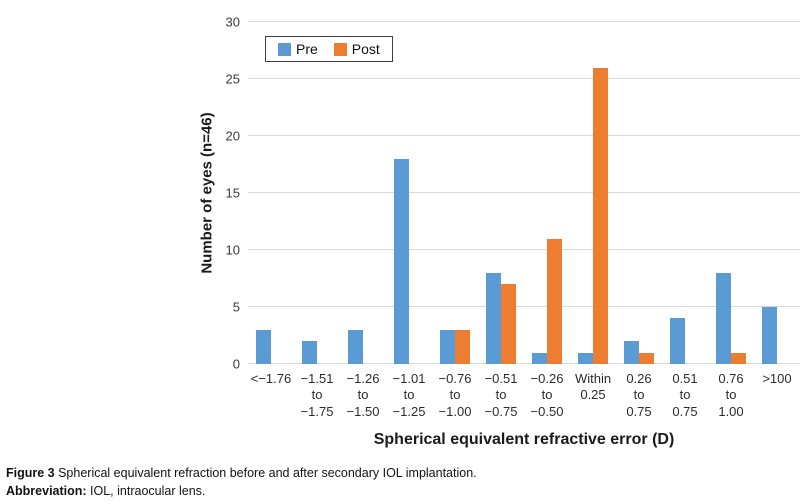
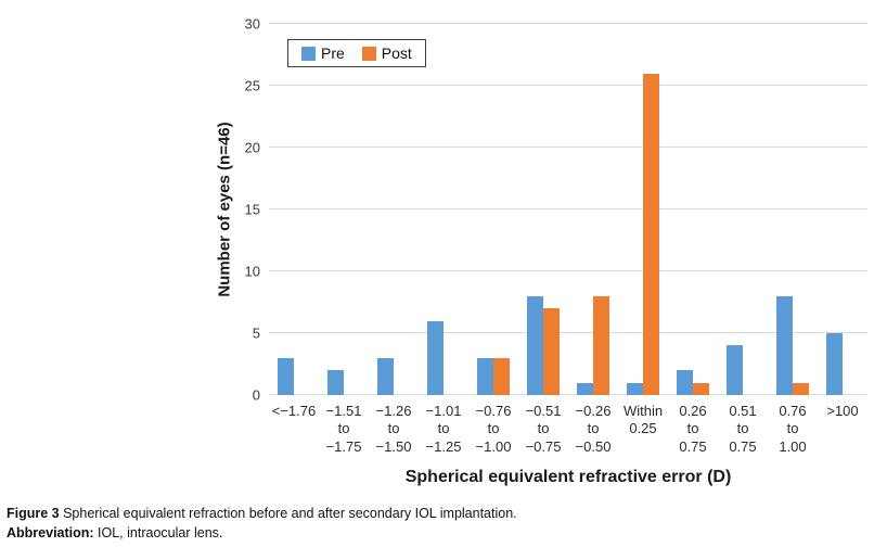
Pre/−1.01 to −1.25: 18 -> 6
Post/−0.26 to −0.50: 11 -> 8
